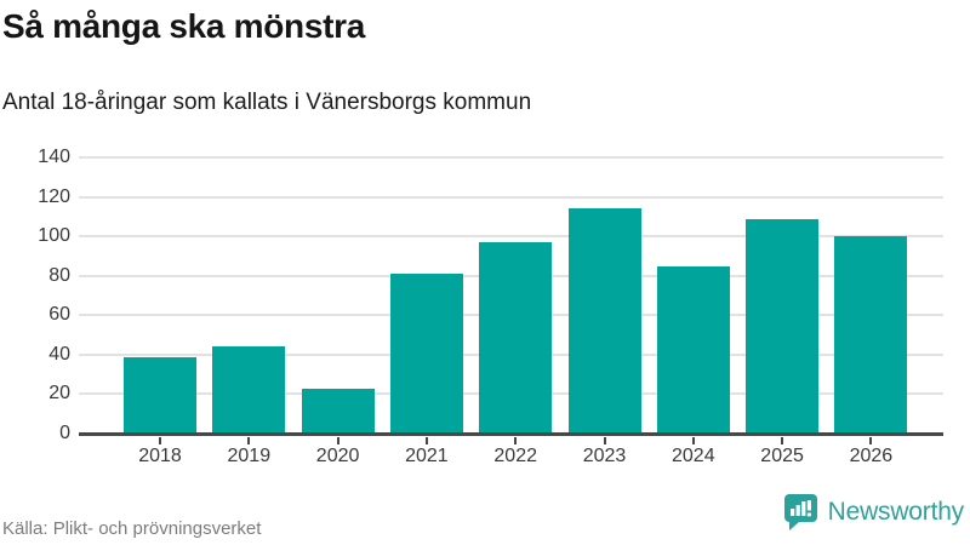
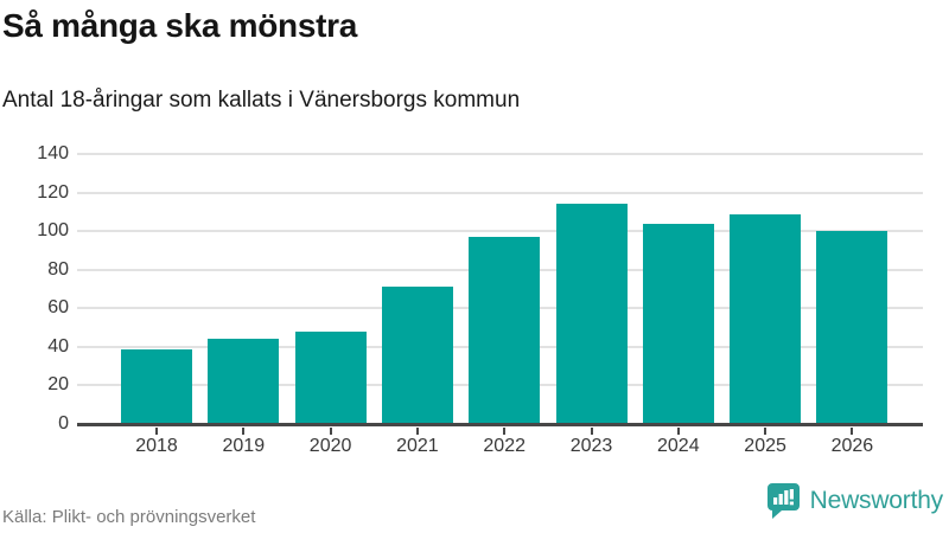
2020: 23 -> 48
2021: 81 -> 71
2024: 85 -> 104
